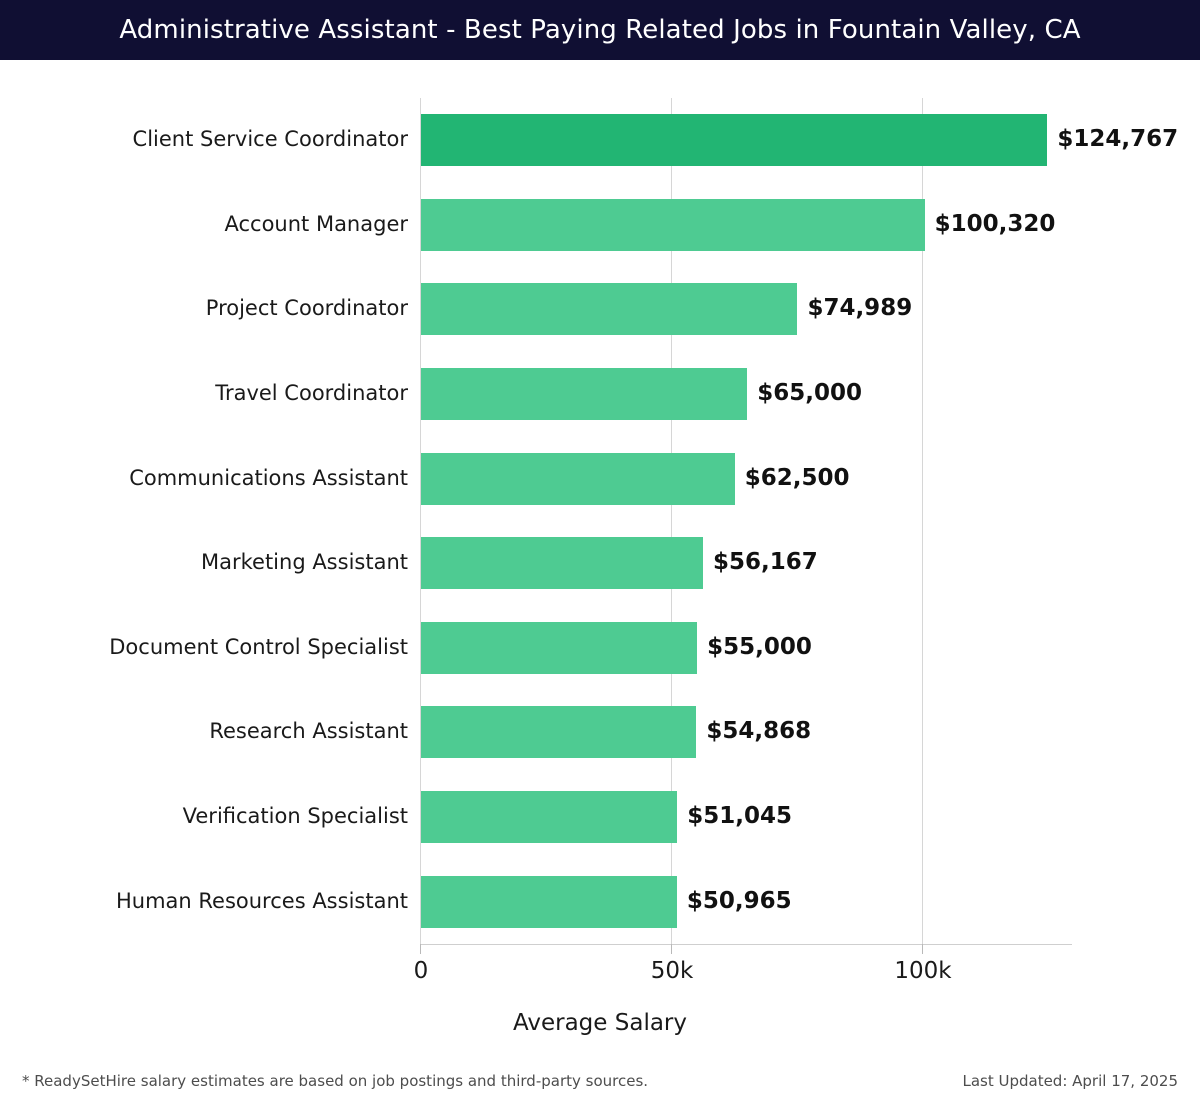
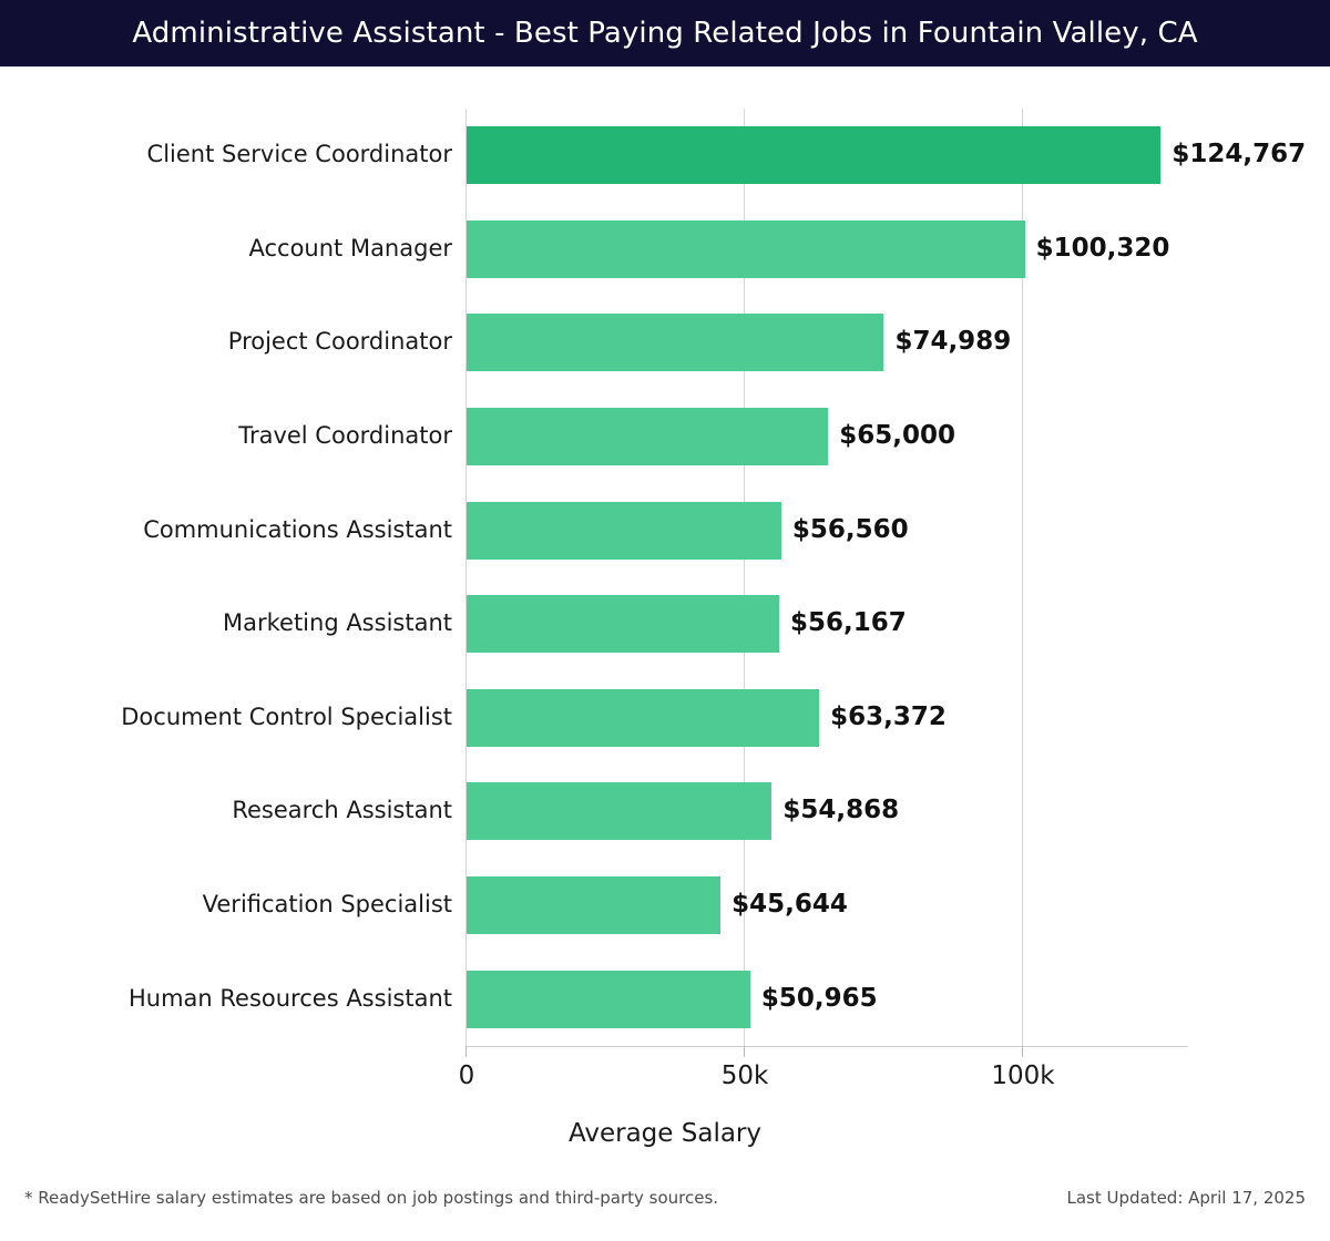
Communications Assistant: $62,500 -> $56,560
Document Control Specialist: $55,000 -> $63,372
Verification Specialist: $51,045 -> $45,644
